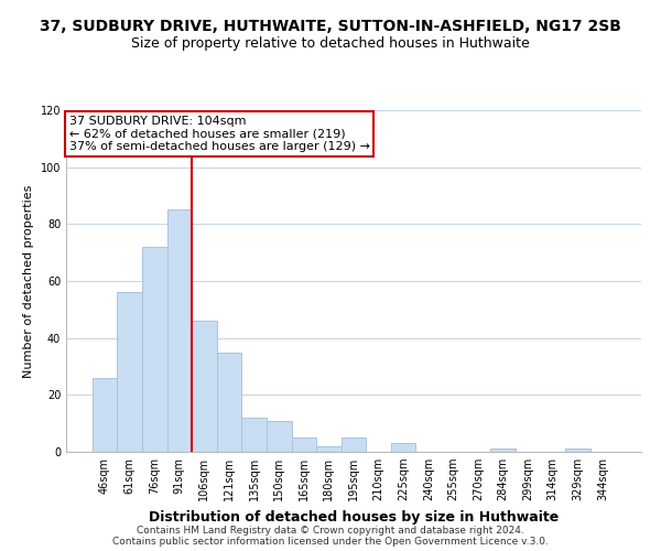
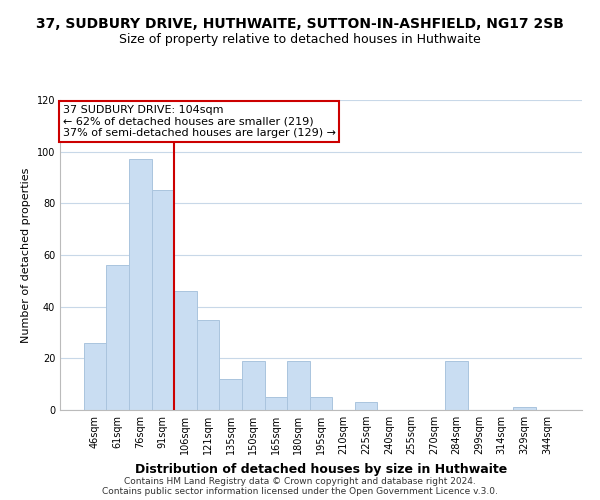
76sqm: 72 -> 97
150sqm: 11 -> 19
180sqm: 2 -> 19
284sqm: 1 -> 19
